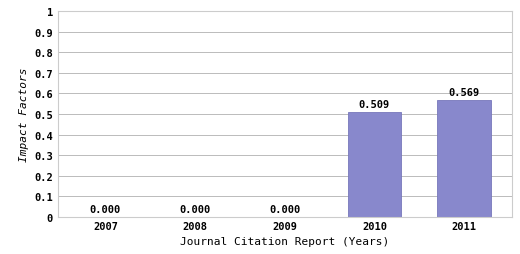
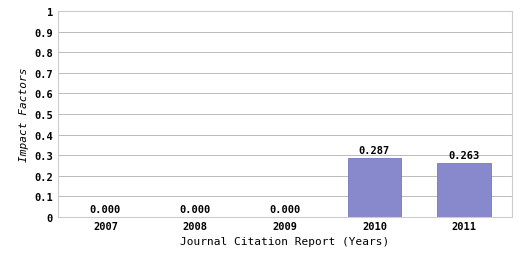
2010: 0.509 -> 0.287
2011: 0.569 -> 0.263
